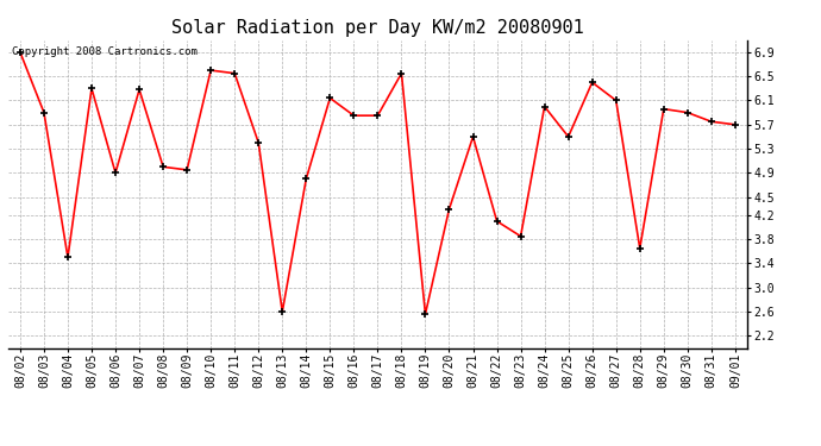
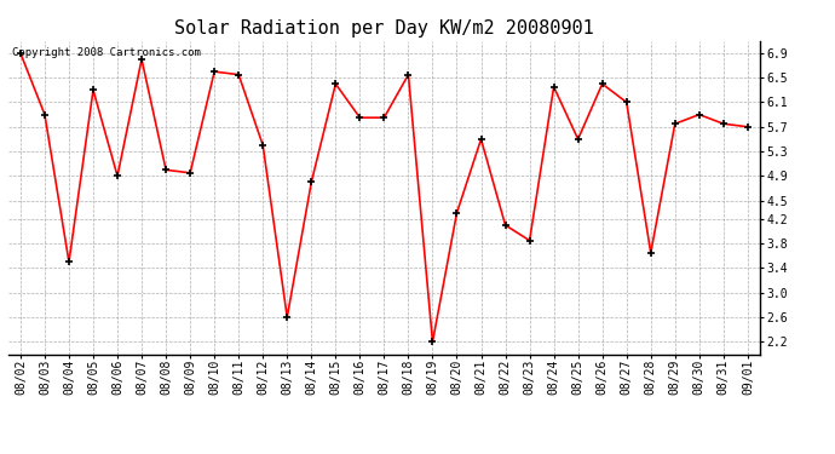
08/07: 6.28 -> 6.80
08/15: 6.14 -> 6.40
08/19: 2.56 -> 2.20
08/24: 6.00 -> 6.35
08/29: 5.96 -> 5.75
